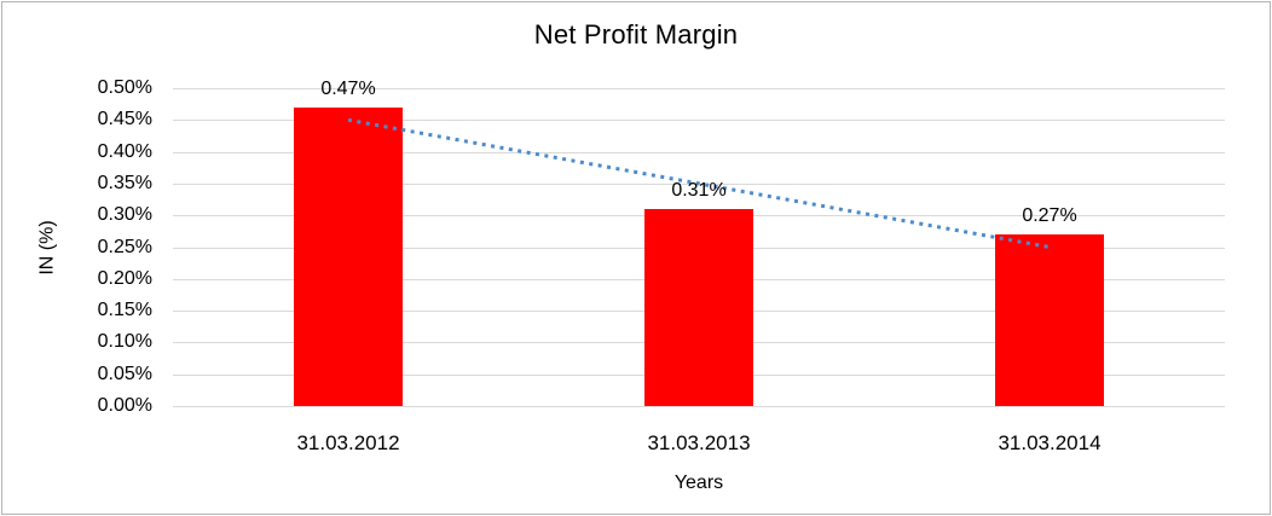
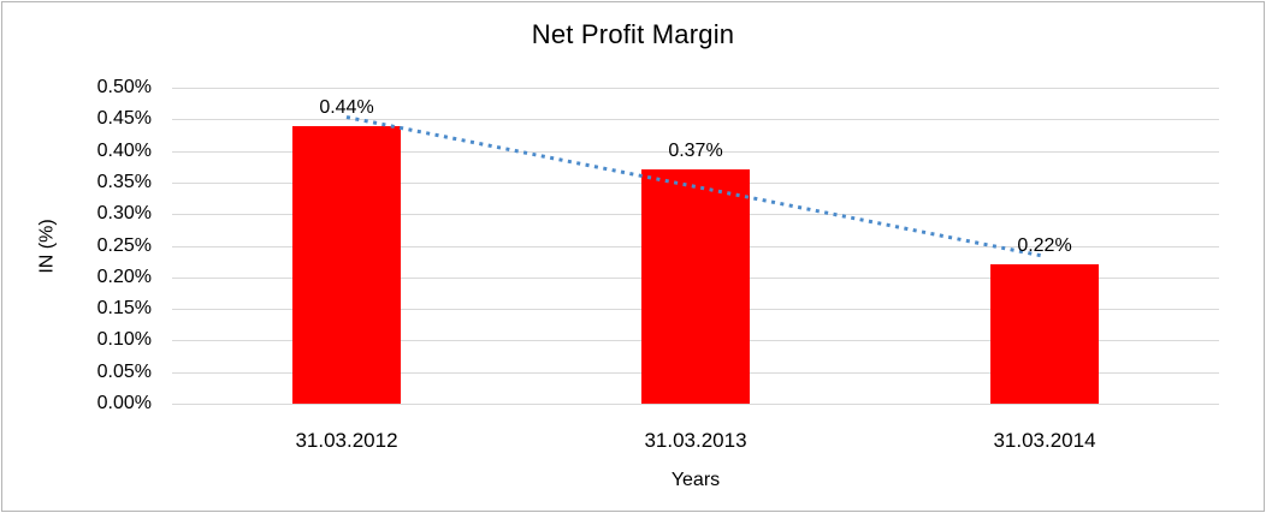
31.03.2012: 0.47% -> 0.44%
31.03.2013: 0.31% -> 0.37%
31.03.2014: 0.27% -> 0.22%
